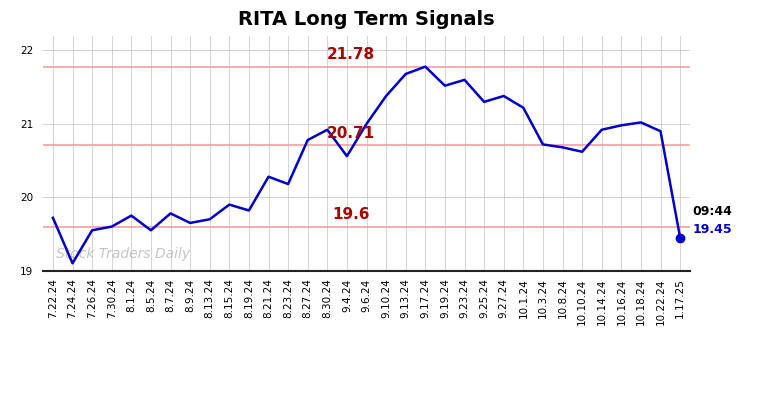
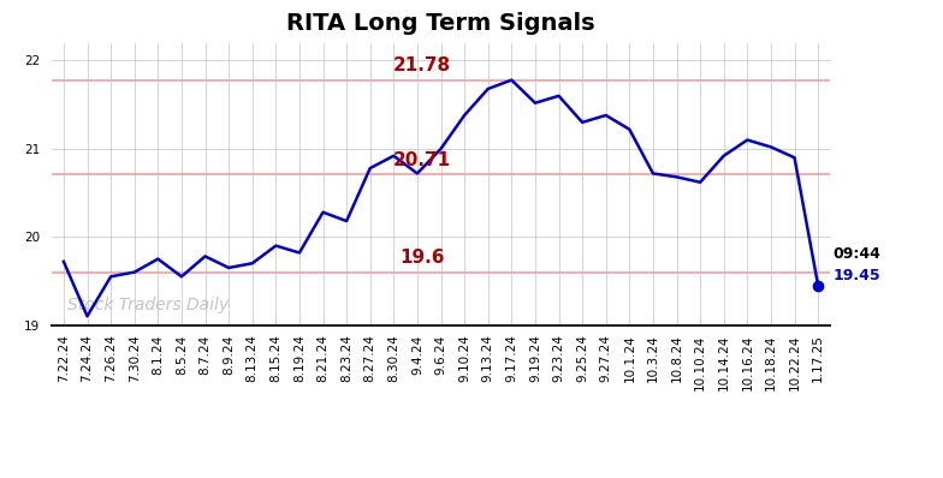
9.4.24: 20.56 -> 20.72
10.16.24: 20.98 -> 21.10
